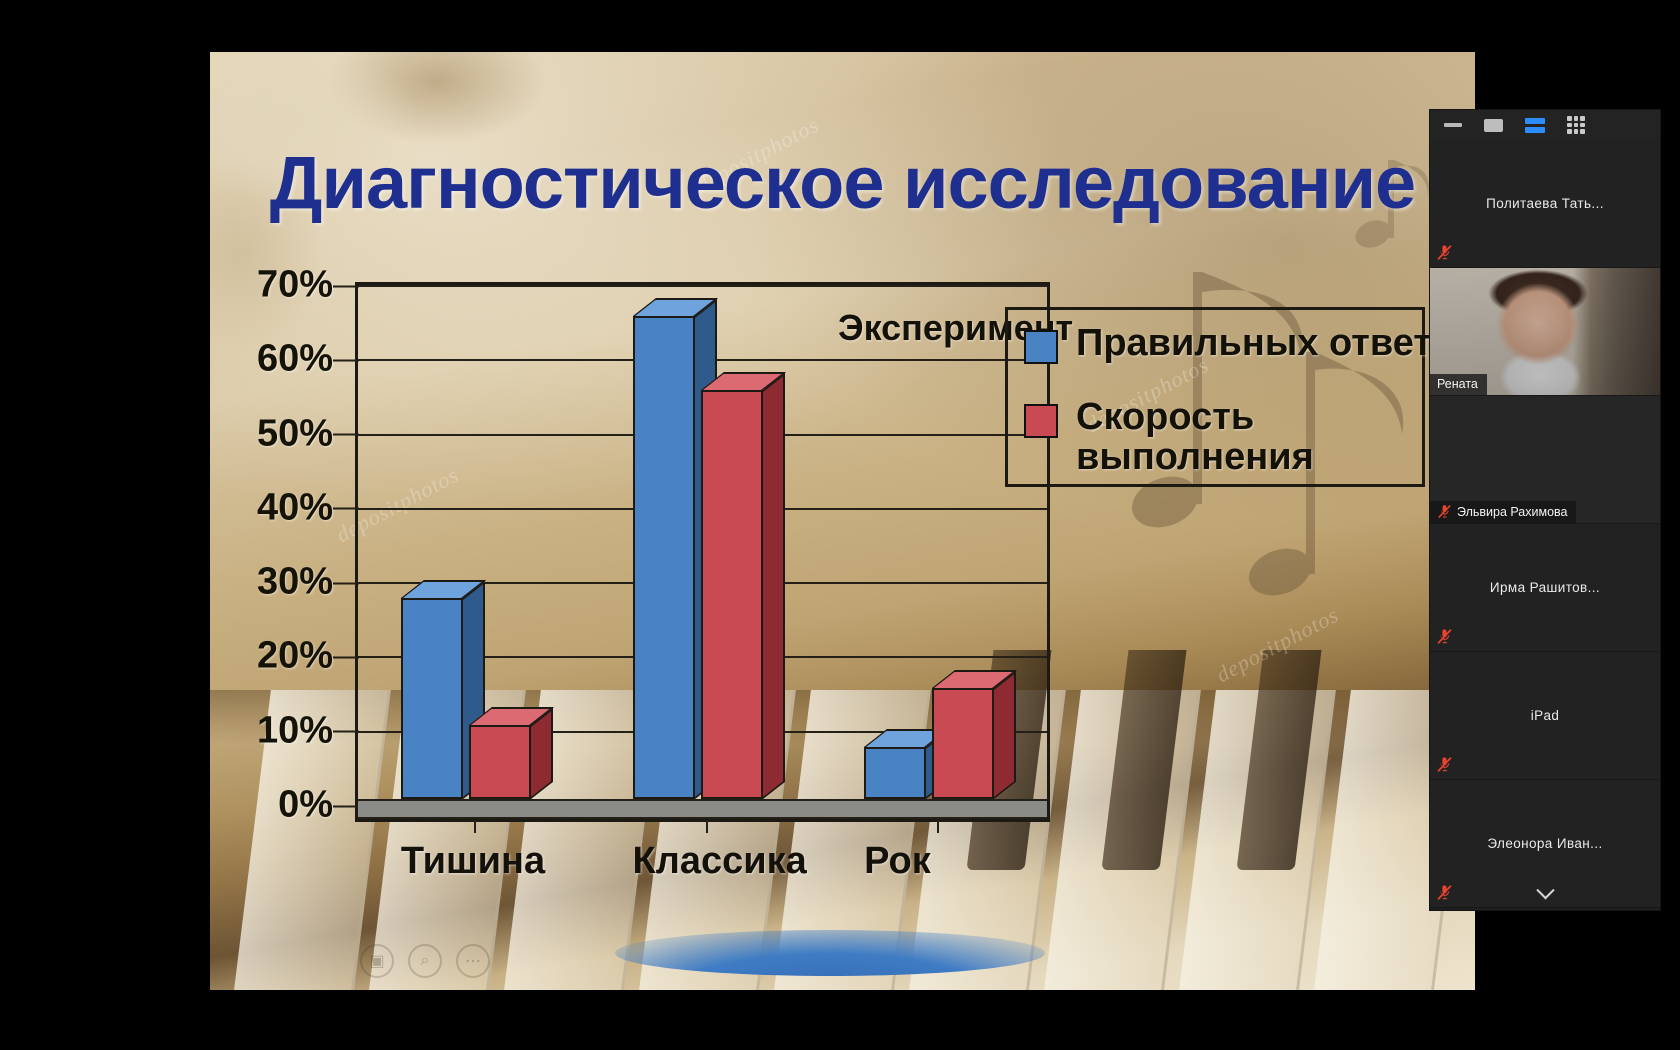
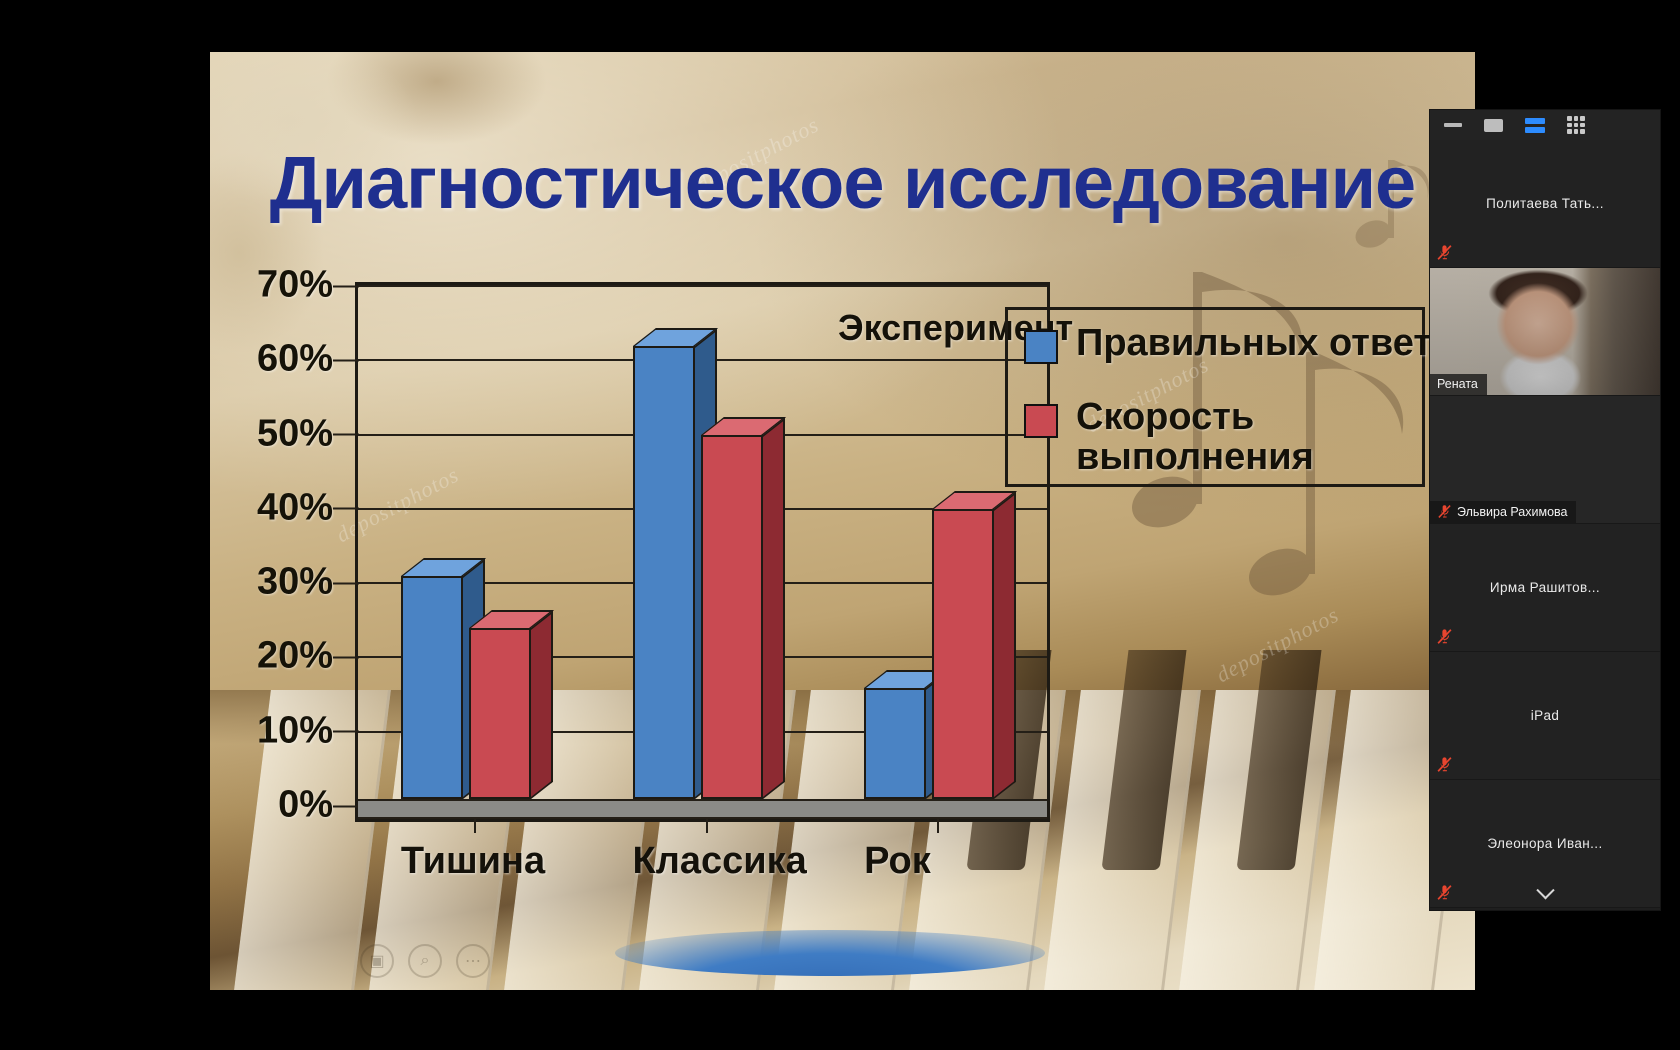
Правильных ответов/Тишина: 27% -> 30%
Скорость выполнения/Тишина: 10% -> 23%
Правильных ответов/Классика: 65% -> 61%
Скорость выполнения/Классика: 55% -> 49%
Правильных ответов/Рок: 7% -> 15%
Скорость выполнения/Рок: 15% -> 39%
